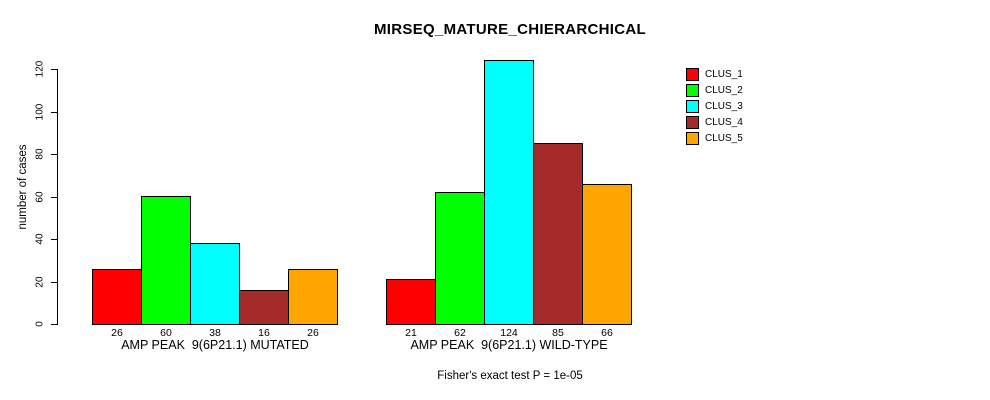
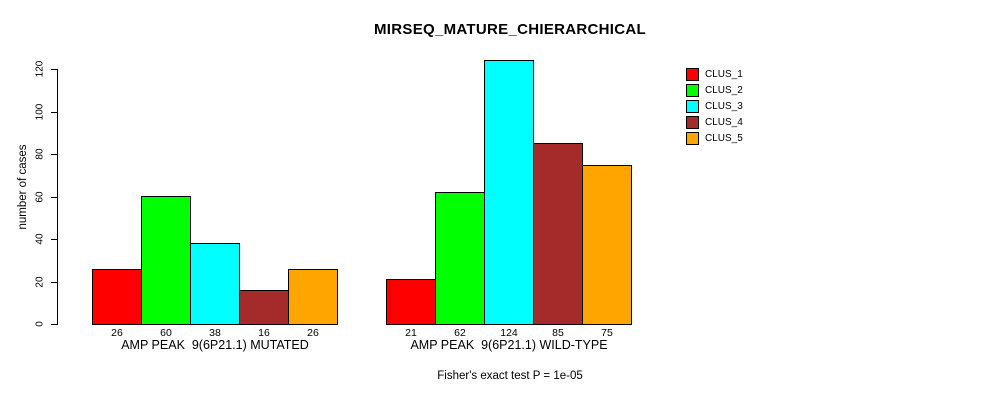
CLUS_5/AMP PEAK 9(6P21.1) WILD-TYPE: 66 -> 75
